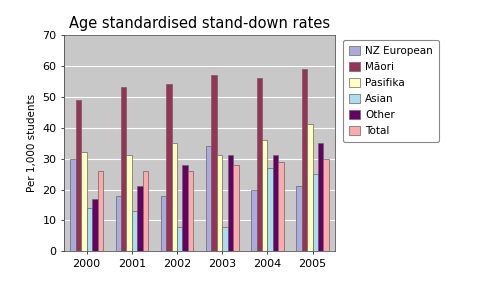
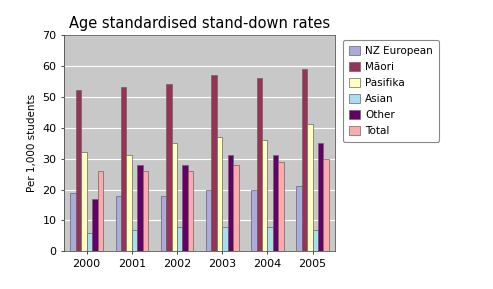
NZ European/2000: 30 -> 19
Māori/2000: 49 -> 52
Asian/2000: 14 -> 6
Asian/2001: 13 -> 7
Other/2001: 21 -> 28
NZ European/2003: 34 -> 20
Pasifika/2003: 31 -> 37
Asian/2004: 27 -> 8
Asian/2005: 25 -> 7
